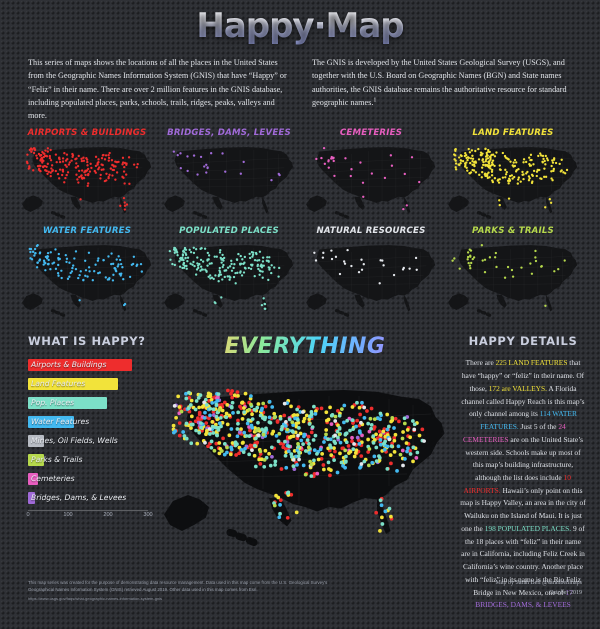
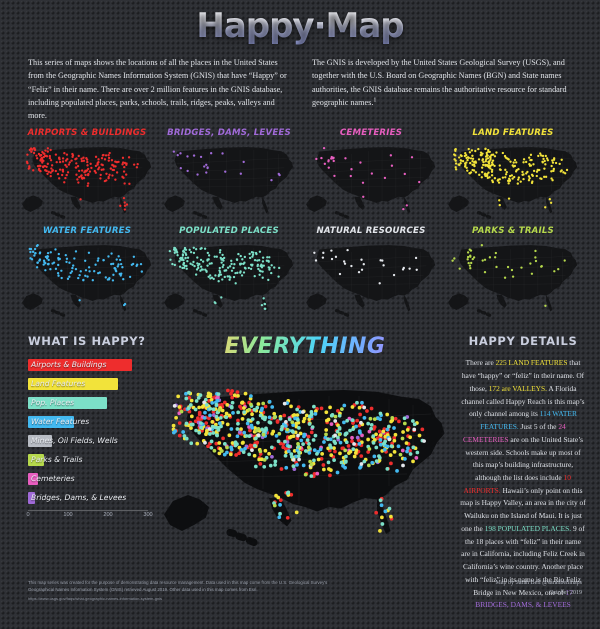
Mines, Oil Fields, Wells: 40 -> 60
